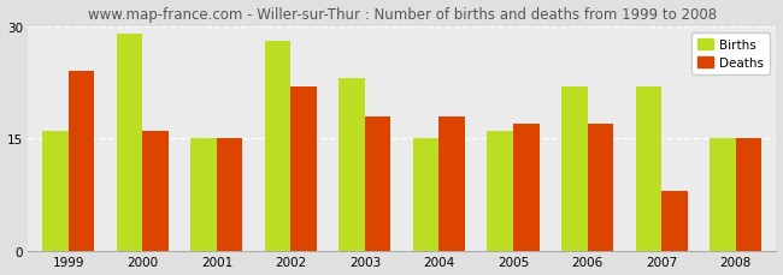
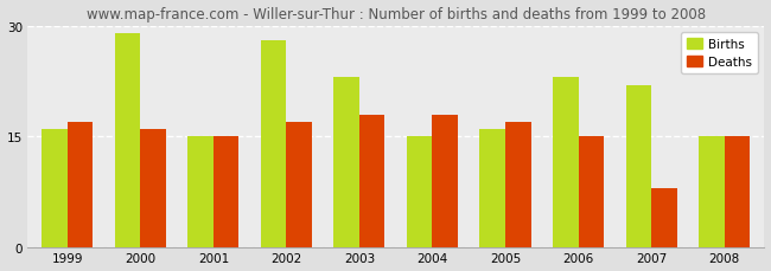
Deaths/1999: 24 -> 17
Deaths/2002: 22 -> 17
Births/2006: 22 -> 23
Deaths/2006: 17 -> 15
